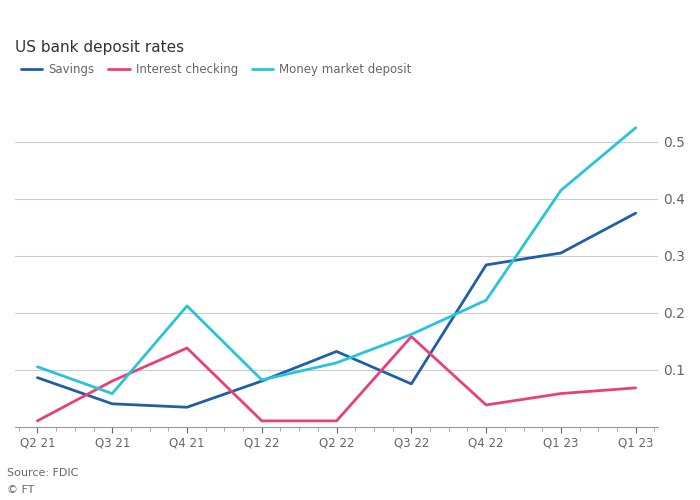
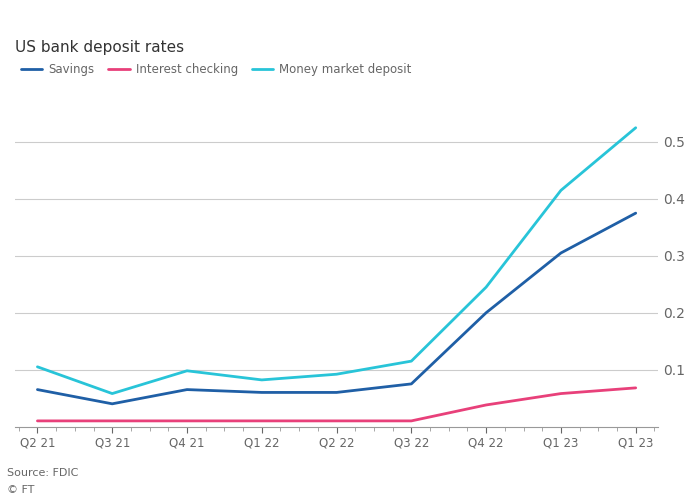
Savings/Q2 21: 0.086 -> 0.065
Interest checking/Q3 21: 0.080 -> 0.010
Savings/Q4 21: 0.034 -> 0.065
Interest checking/Q4 21: 0.138 -> 0.010
Money market deposit/Q4 21: 0.212 -> 0.098
Savings/Q1 22: 0.080 -> 0.060
Savings/Q2 22: 0.132 -> 0.060
Money market deposit/Q2 22: 0.112 -> 0.092
Interest checking/Q3 22: 0.158 -> 0.010
Money market deposit/Q3 22: 0.162 -> 0.115
Savings/Q4 22: 0.284 -> 0.200
Money market deposit/Q4 22: 0.222 -> 0.245
